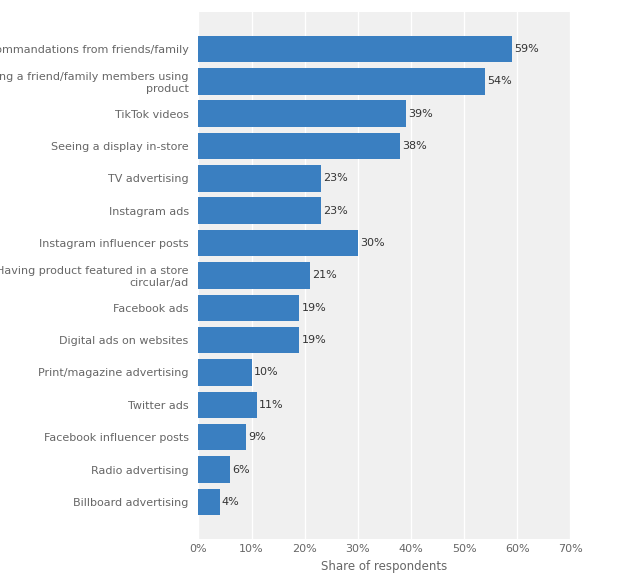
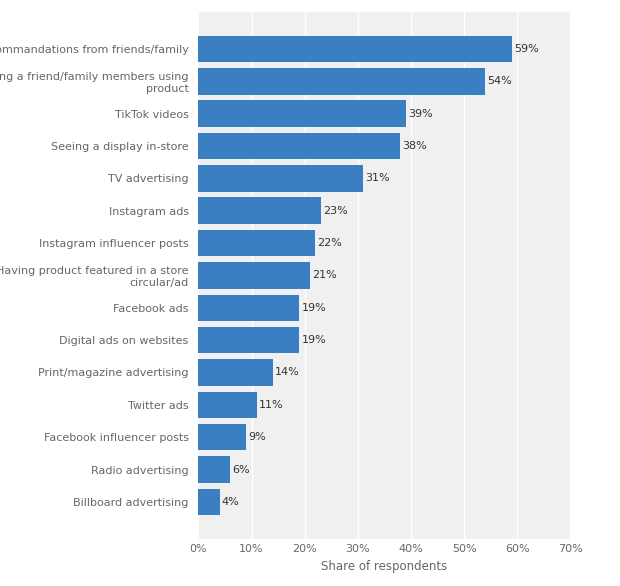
TV advertising: 23% -> 31%
Instagram influencer posts: 30% -> 22%
Print/magazine advertising: 10% -> 14%
